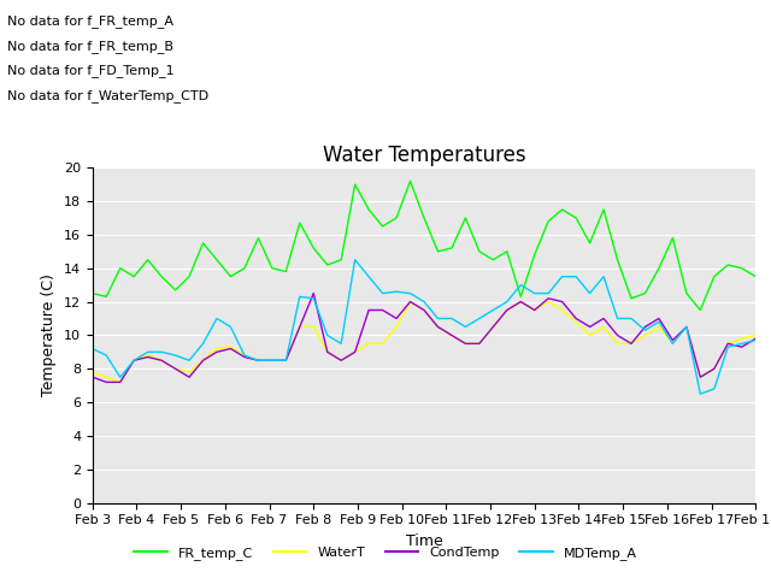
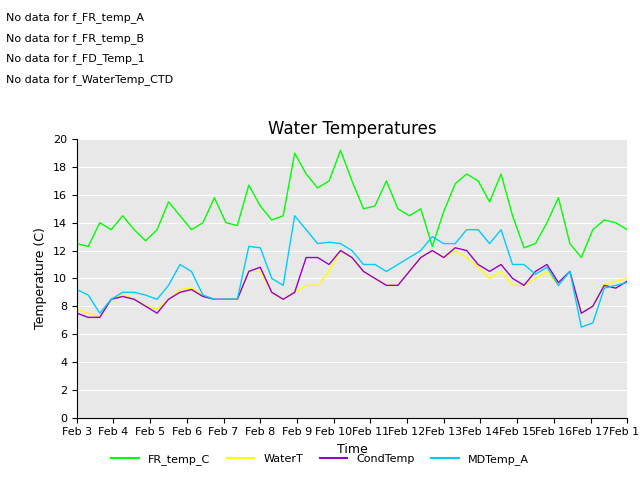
CondTemp/Feb 8: 12.5 -> 10.8
